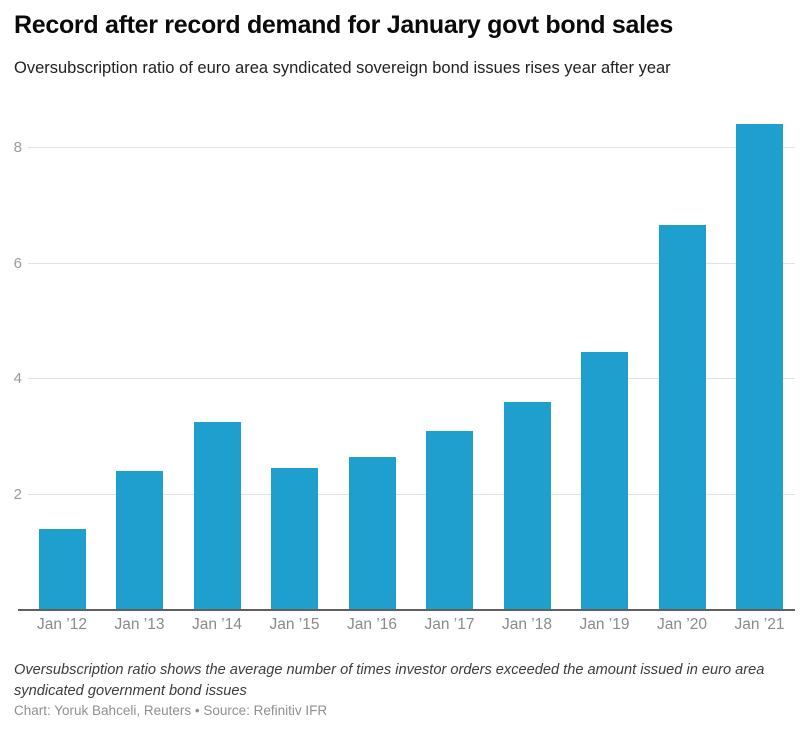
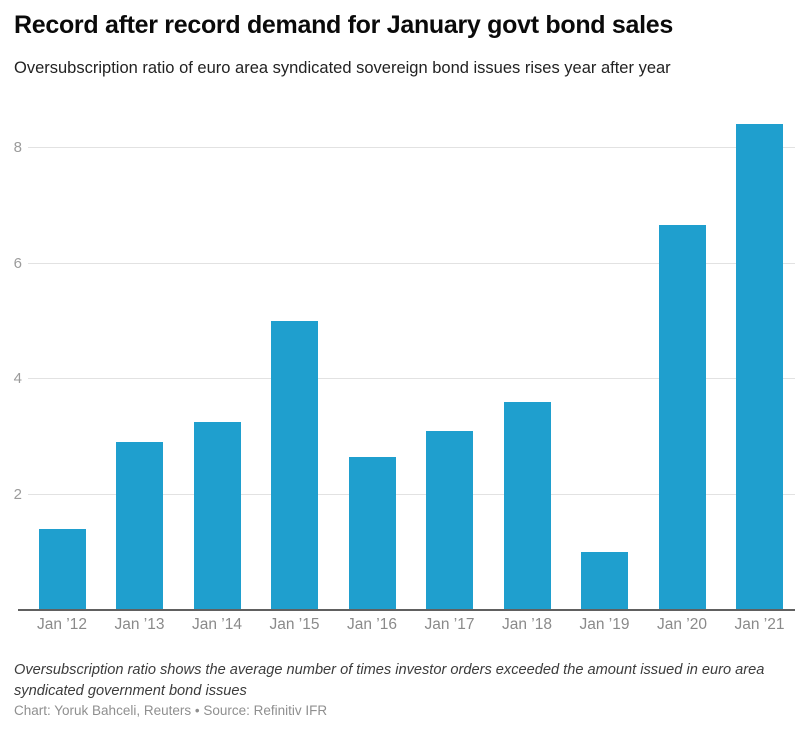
Jan ’13: 2.4 -> 2.9
Jan ’15: 2.5 -> 5.0
Jan ’19: 4.5 -> 1.0
